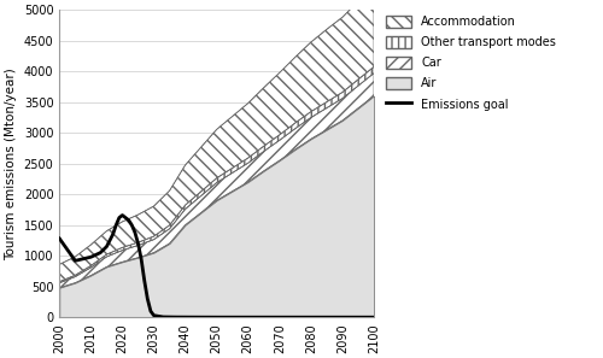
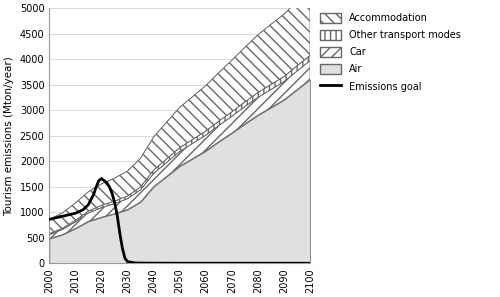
Emissions goal/2000: 1280 -> 860
